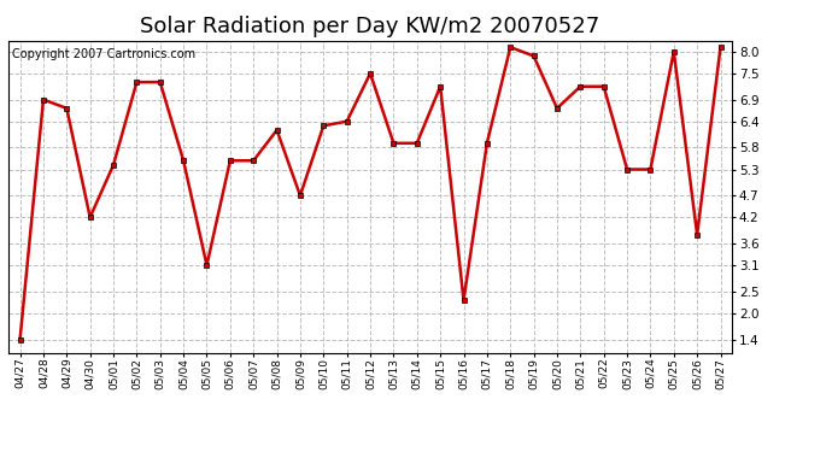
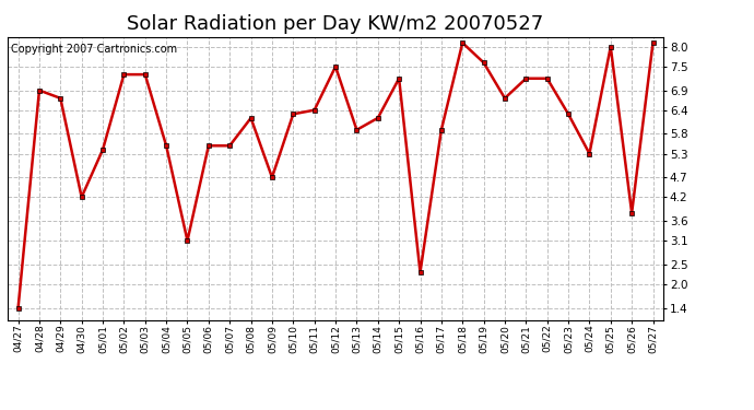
05/14: 5.9 -> 6.2
05/19: 7.9 -> 7.6
05/23: 5.3 -> 6.3
